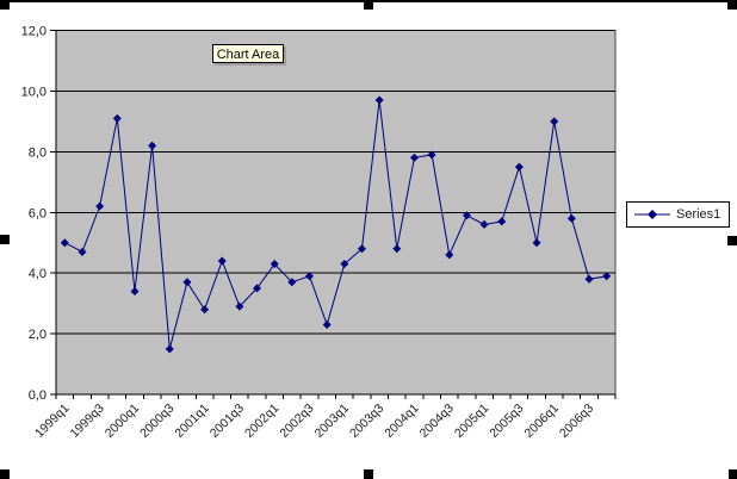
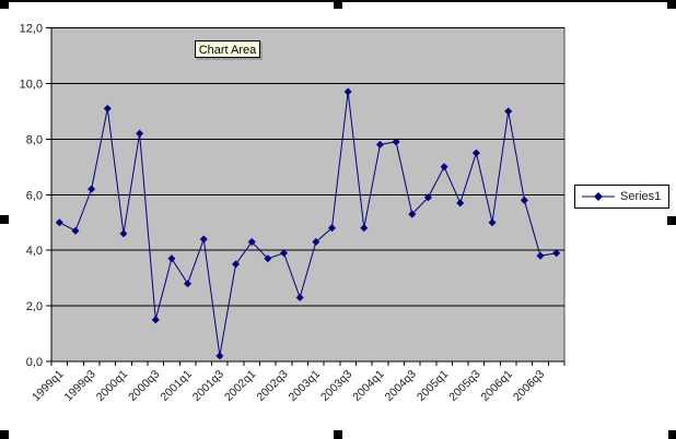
2000q1: 3,4 -> 4,6
2001q3: 2,9 -> 0,2
2004q3: 4,6 -> 5,3
2005q1: 5,6 -> 7,0
